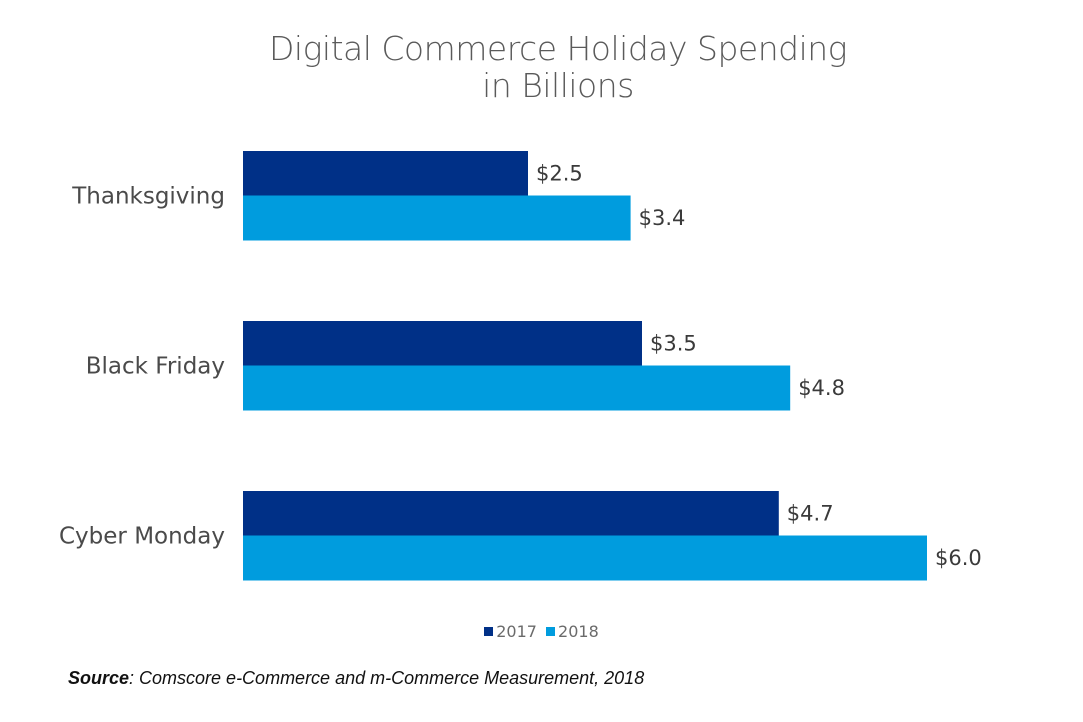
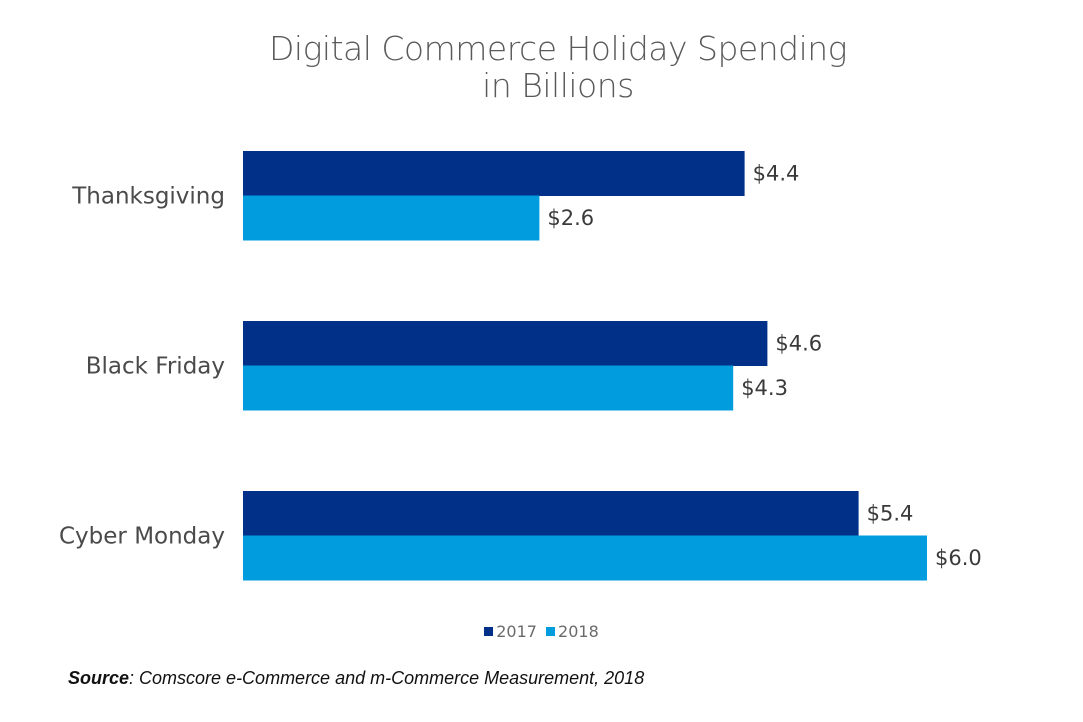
2017/Thanksgiving: $2.5 -> $4.4
2018/Thanksgiving: $3.4 -> $2.6
2017/Black Friday: $3.5 -> $4.6
2018/Black Friday: $4.8 -> $4.3
2017/Cyber Monday: $4.7 -> $5.4
